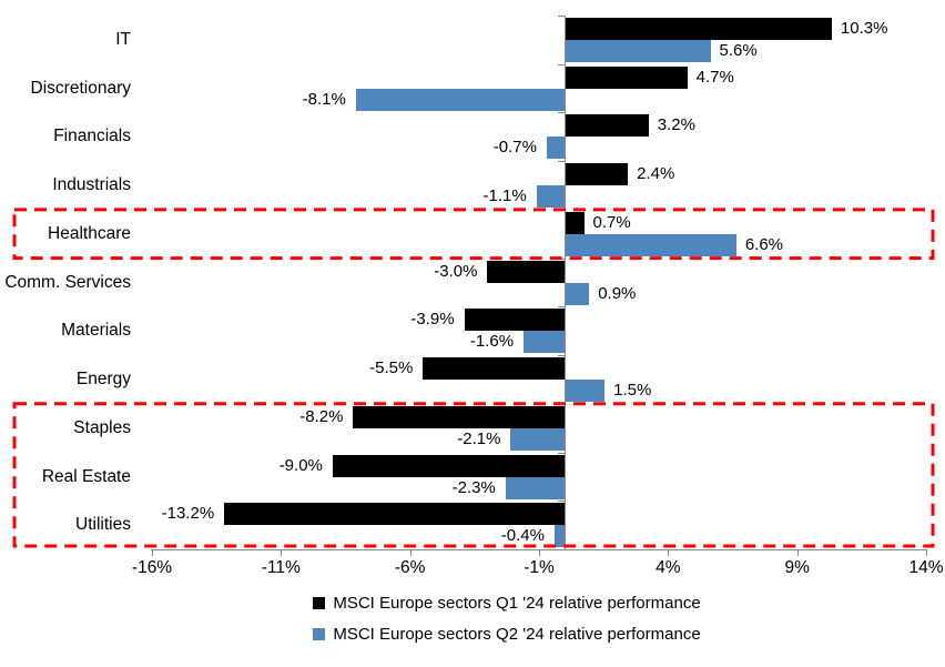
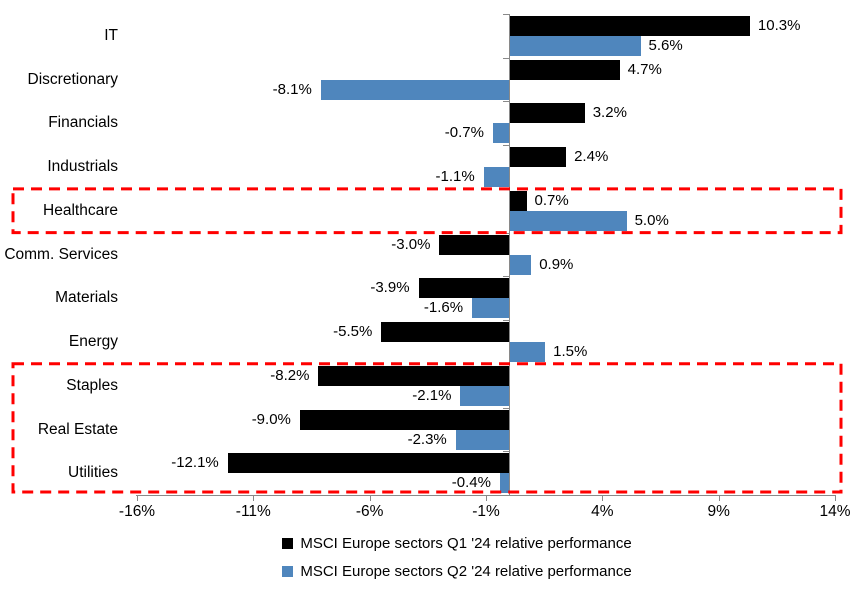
MSCI Europe sectors Q2 '24 relative performance/Healthcare: 6.6% -> 5.0%
MSCI Europe sectors Q1 '24 relative performance/Utilities: -13.2% -> -12.1%
